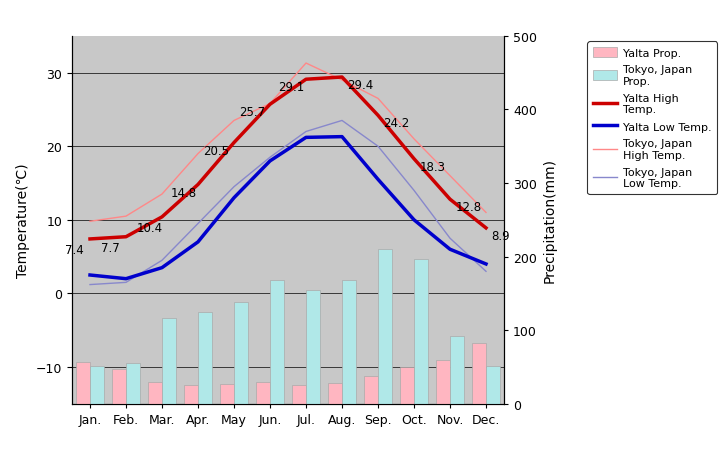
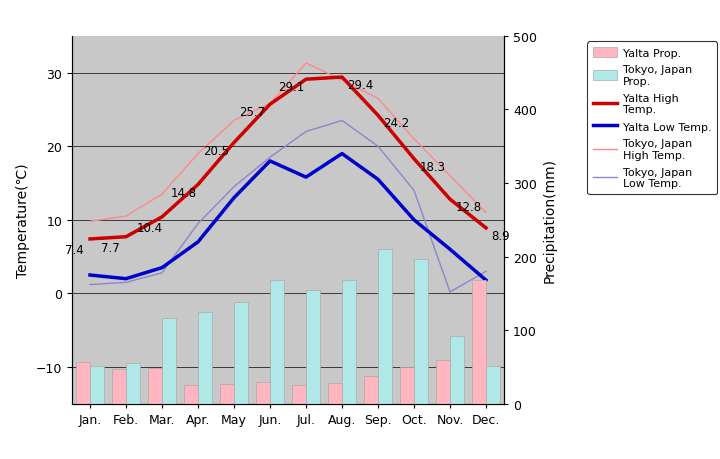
Yalta Prop./Mar.: 30 -> 48
Tokyo, Japan Low Temp./Mar.: 4.5 -> 2.8
Yalta Low Temp./Jul.: 21.2 -> 15.8
Yalta Low Temp./Aug.: 21.3 -> 19.0
Tokyo, Japan Low Temp./Nov.: 7.5 -> 0.2
Yalta Prop./Dec.: 82 -> 168
Yalta Low Temp./Dec.: 4.0 -> 1.8
